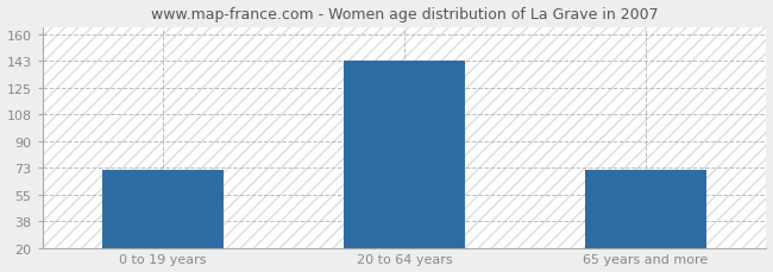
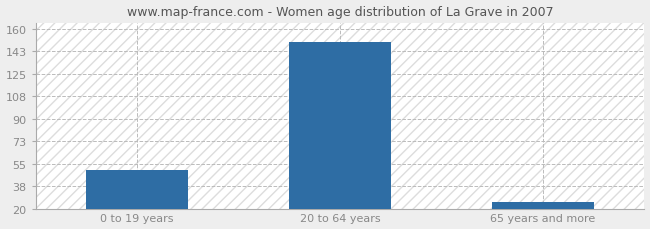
0 to 19 years: 71 -> 50
20 to 64 years: 143 -> 150
65 years and more: 71 -> 25
